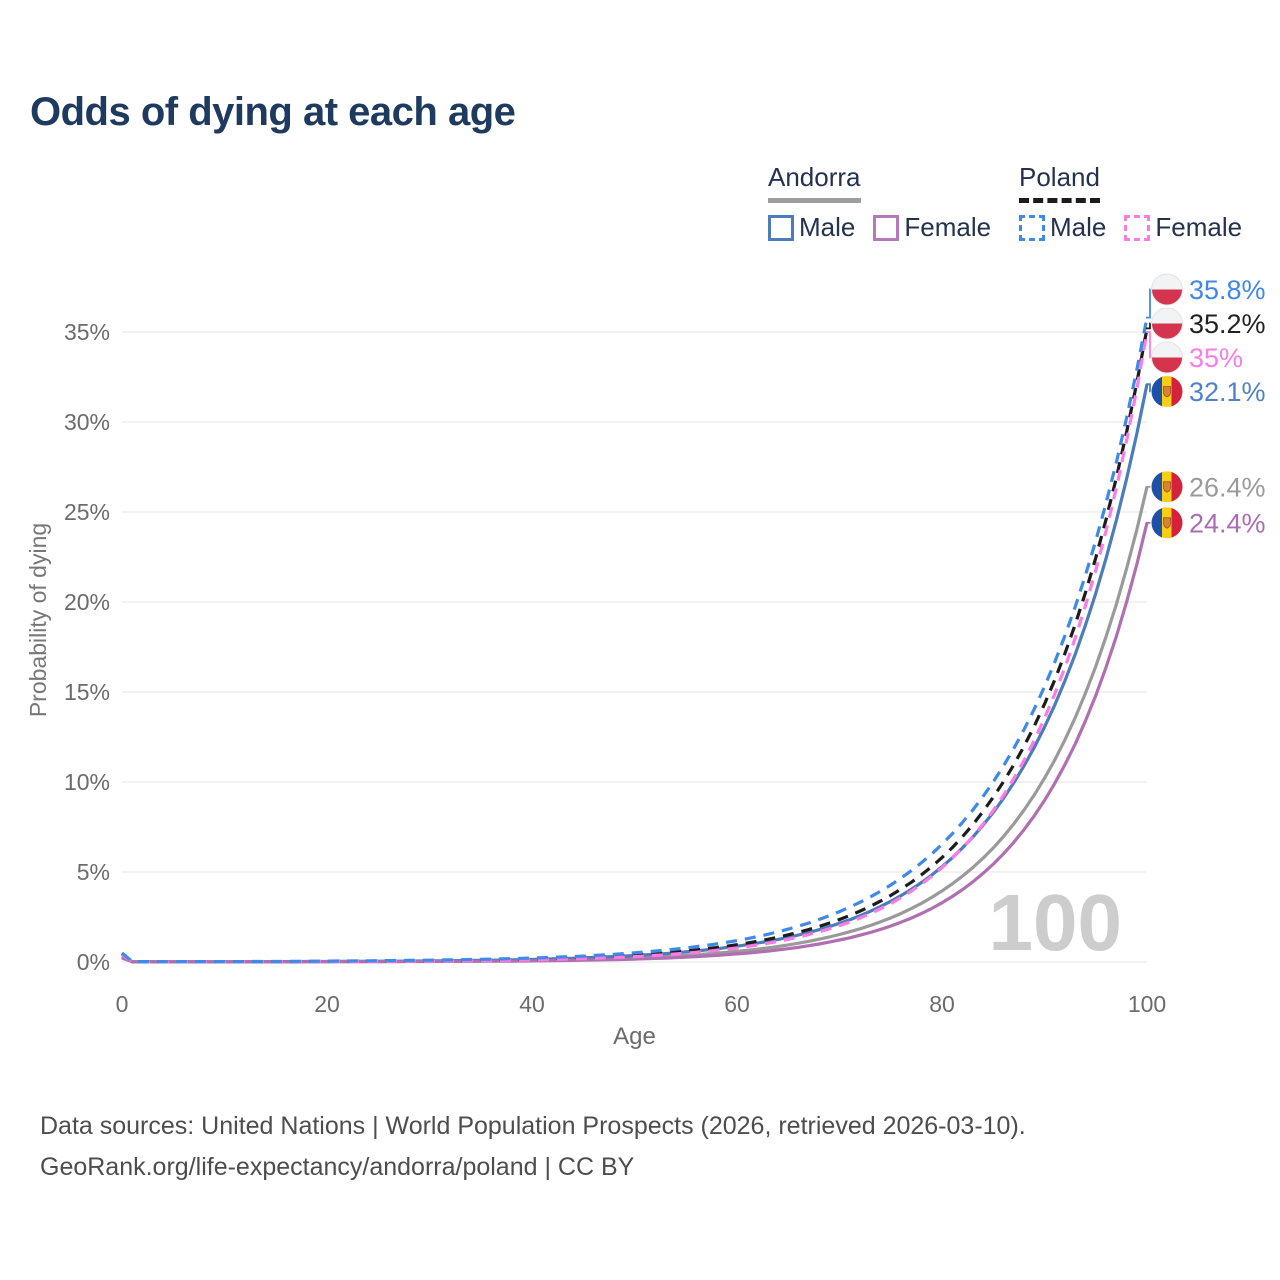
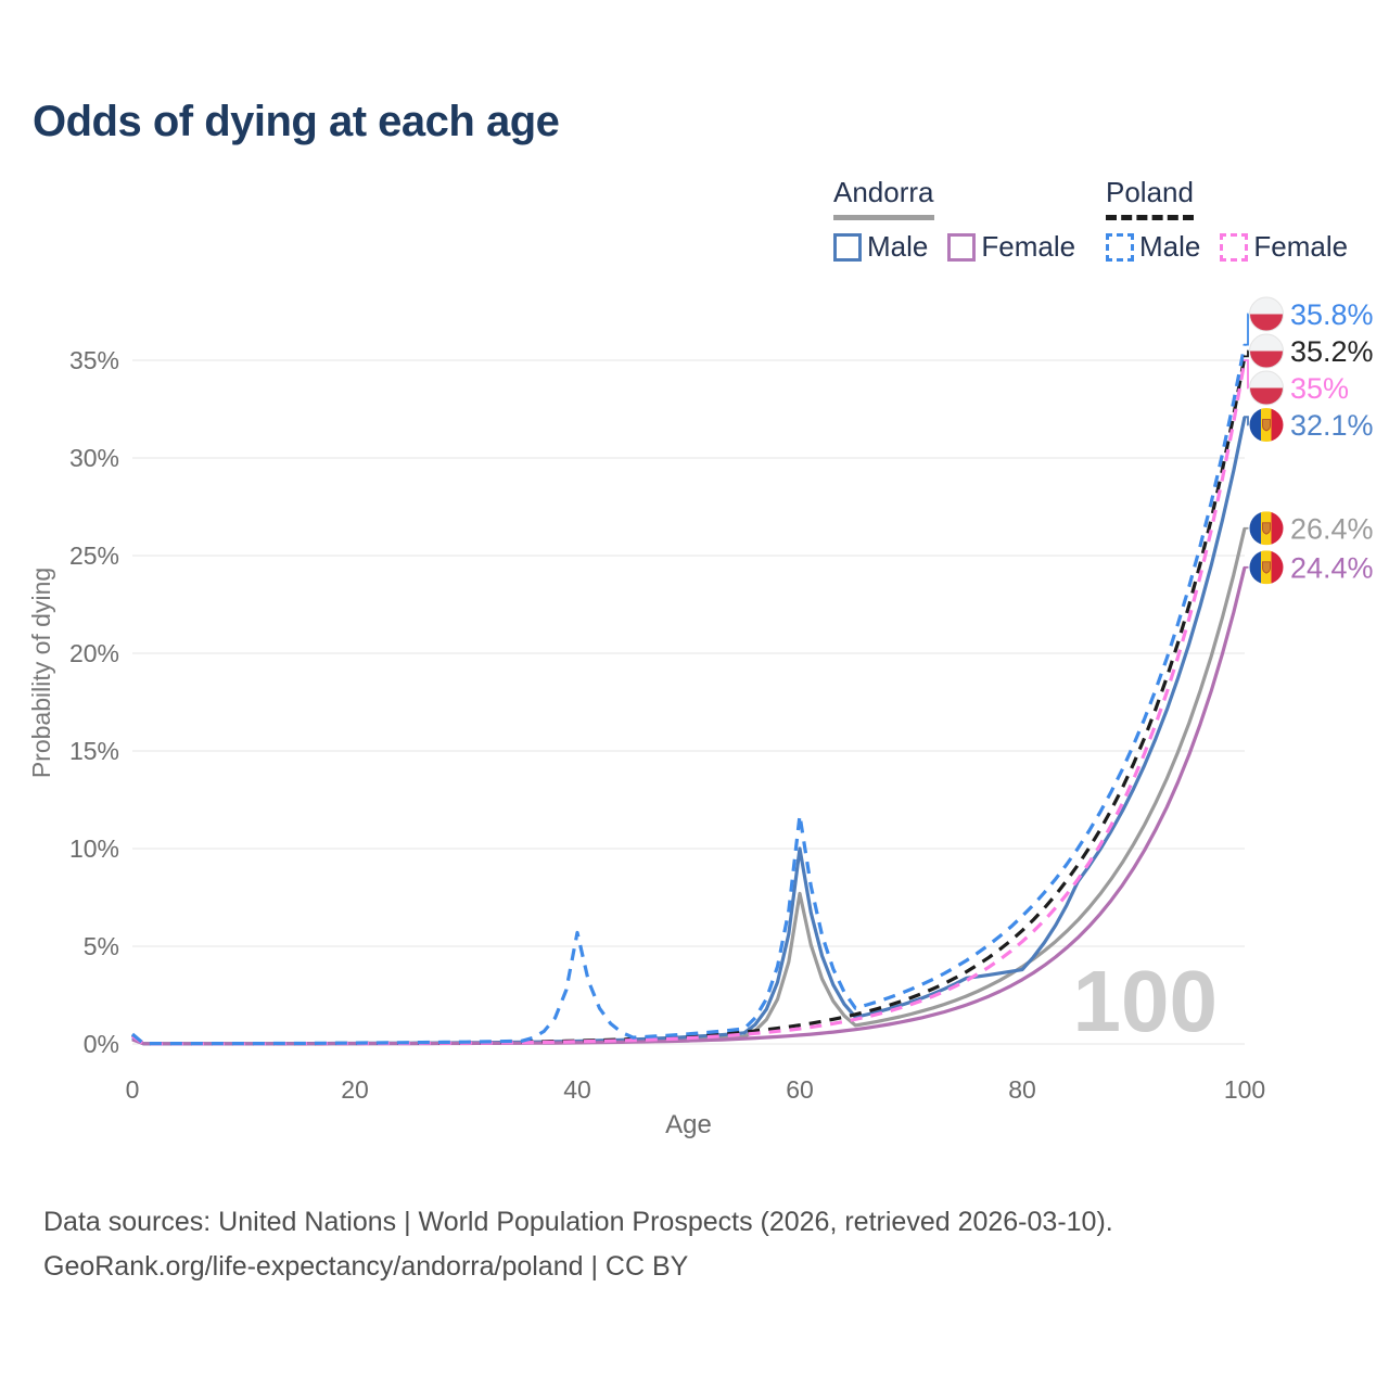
Poland Male/40: 0.2% -> 5.7%
Andorra/60: 0.6% -> 7.7%
Andorra Male/60: 0.9% -> 10.0%
Poland Male/60: 1.2% -> 11.7%
Andorra Male/80: 5.3% -> 3.8%
